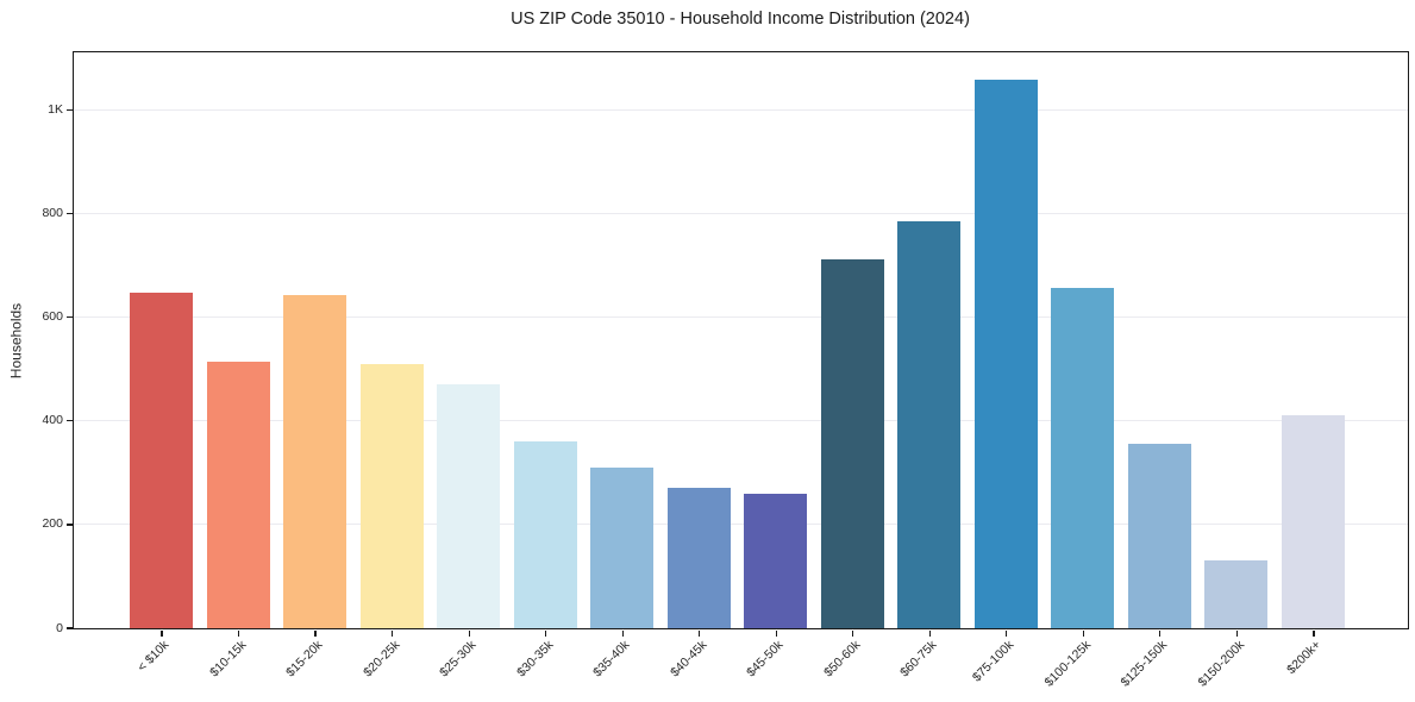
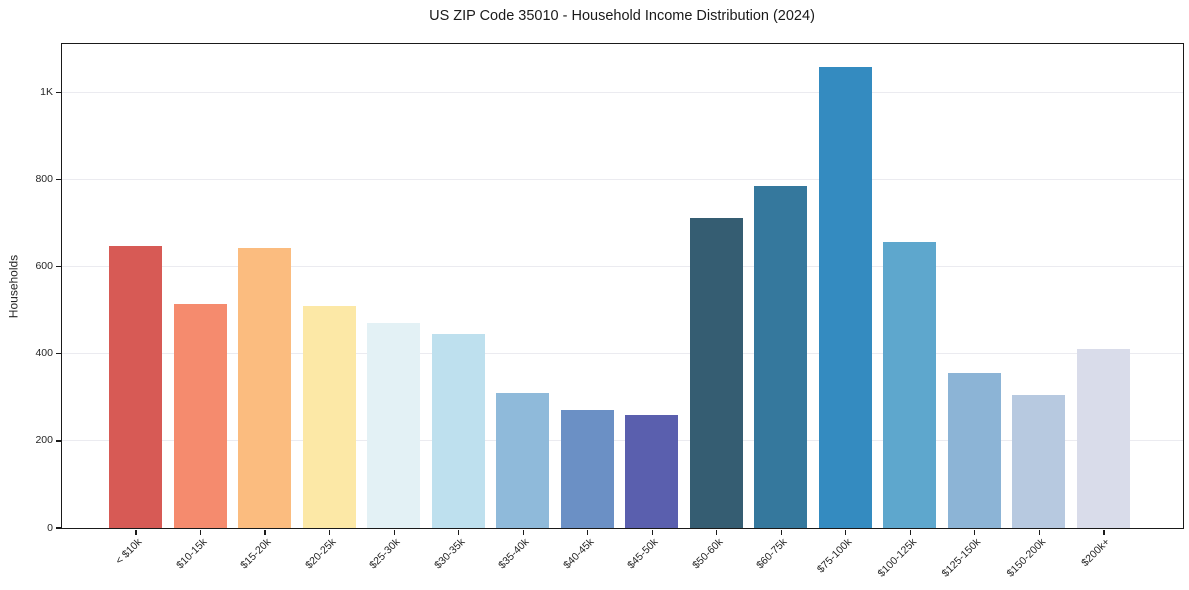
$30-35k: 360 -> 440
$150-200k: 130 -> 300
